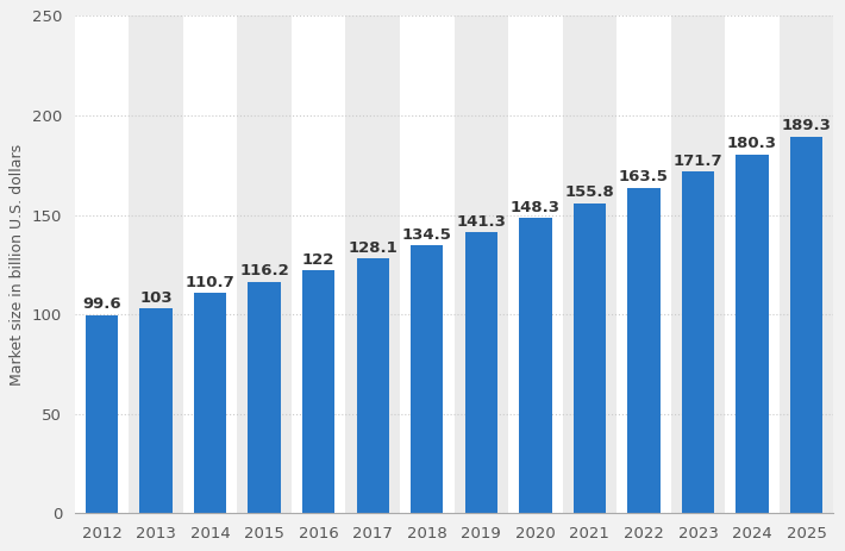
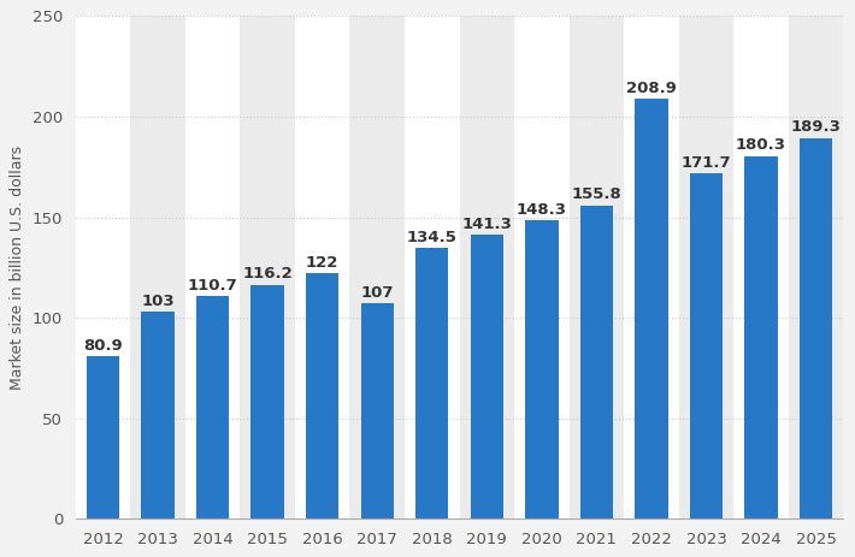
2012: 99.6 -> 80.9
2017: 128.1 -> 107
2022: 163.5 -> 208.9
